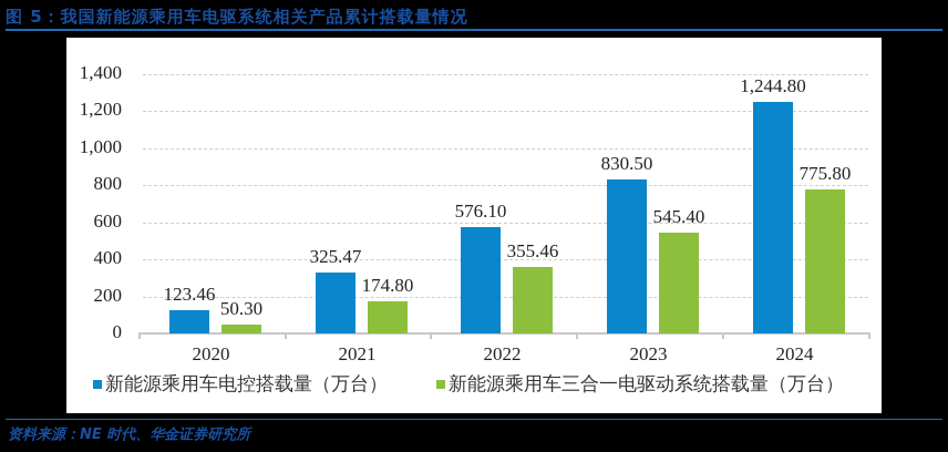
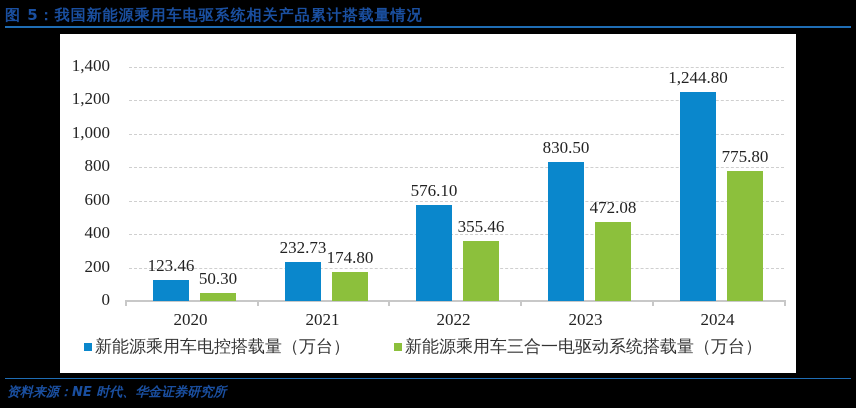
新能源乘用车电控搭载量（万台）/2021: 325.47 -> 232.73
新能源乘用车三合一电驱动系统搭载量（万台）/2023: 545.40 -> 472.08
